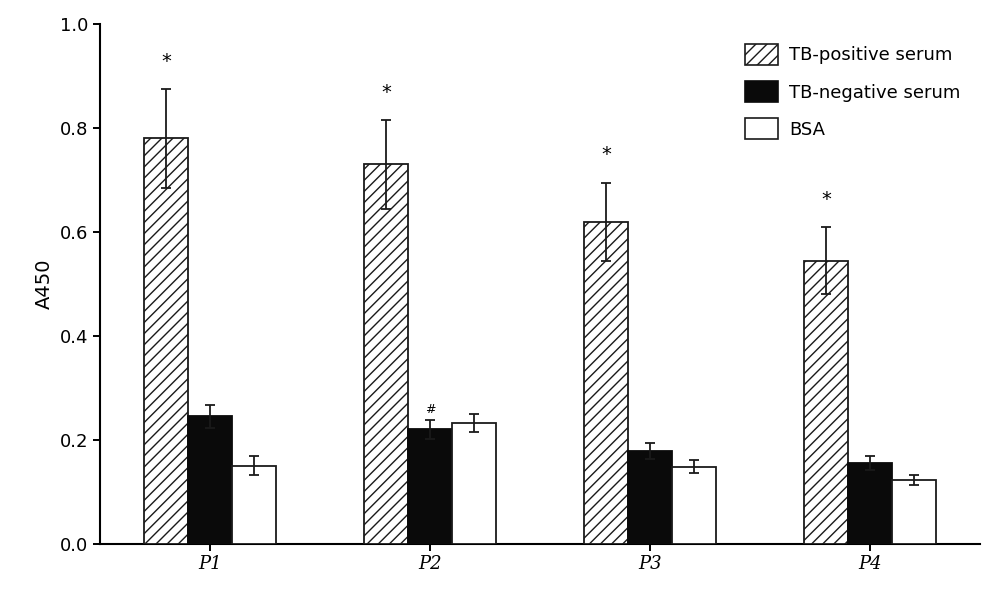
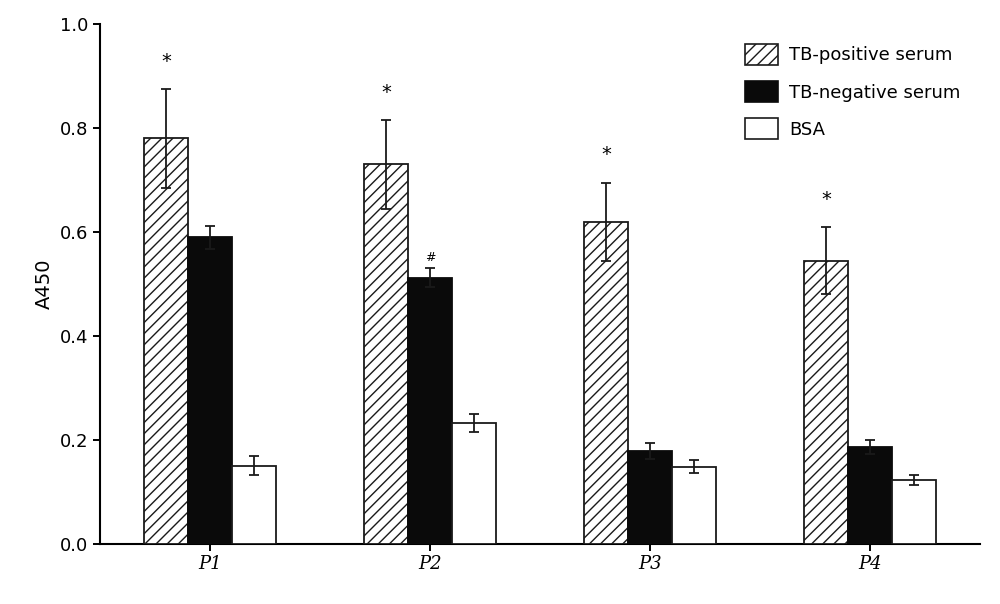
TB-negative serum/P1: 0.245 -> 0.590
TB-negative serum/P2: 0.220 -> 0.512
TB-negative serum/P4: 0.155 -> 0.186
